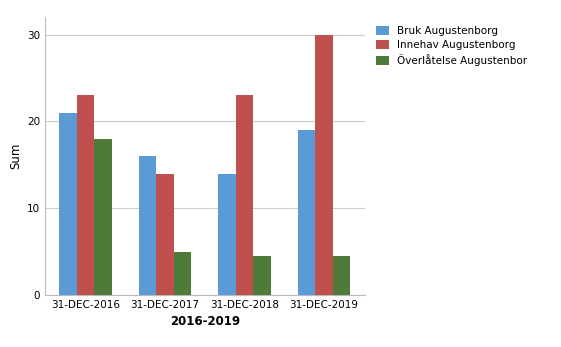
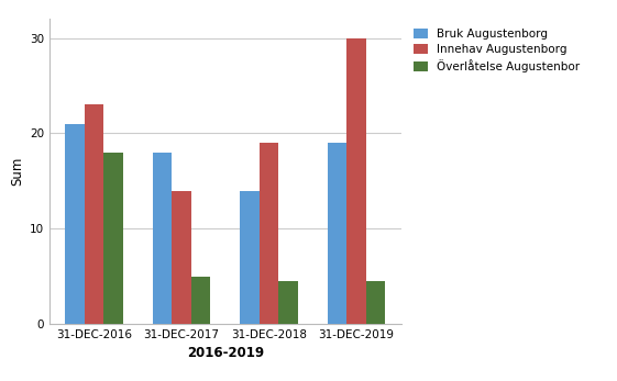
Bruk Augustenborg/31-DEC-2017: 16 -> 18
Innehav Augustenborg/31-DEC-2018: 23 -> 19
